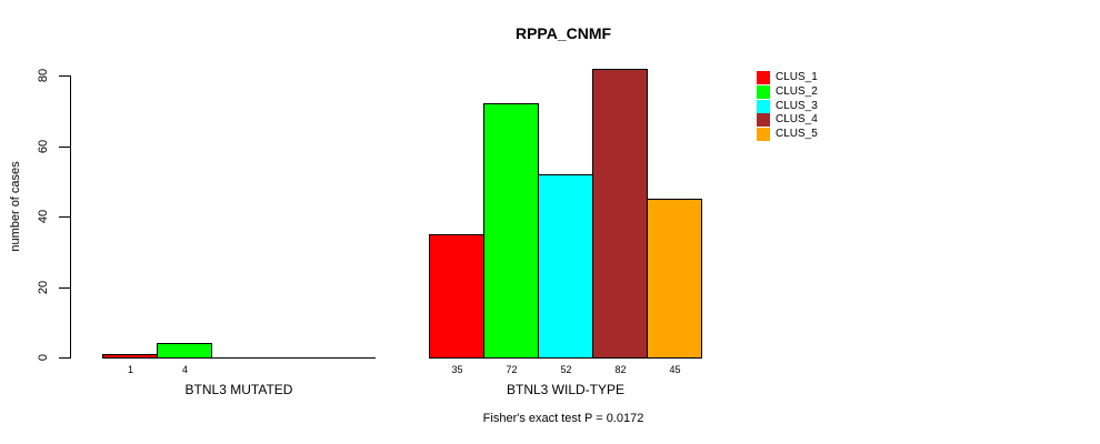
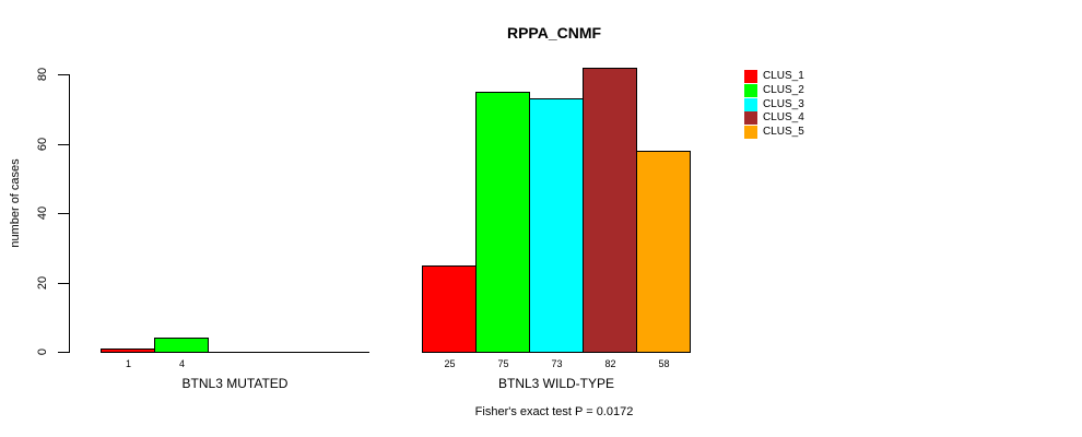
CLUS_1/BTNL3 WILD-TYPE: 35 -> 25
CLUS_2/BTNL3 WILD-TYPE: 72 -> 75
CLUS_3/BTNL3 WILD-TYPE: 52 -> 73
CLUS_5/BTNL3 WILD-TYPE: 45 -> 58
